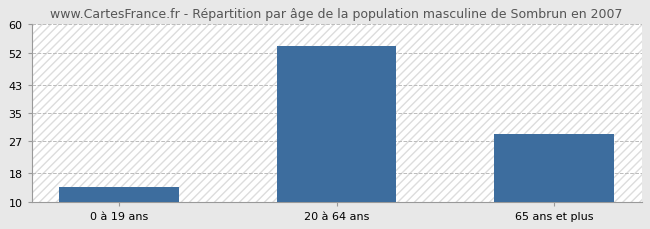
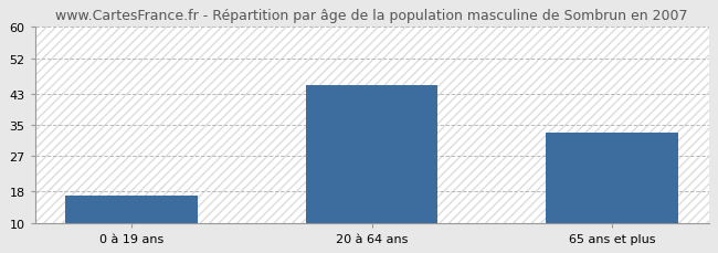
0 à 19 ans: 14 -> 17
20 à 64 ans: 54 -> 45
65 ans et plus: 29 -> 33
